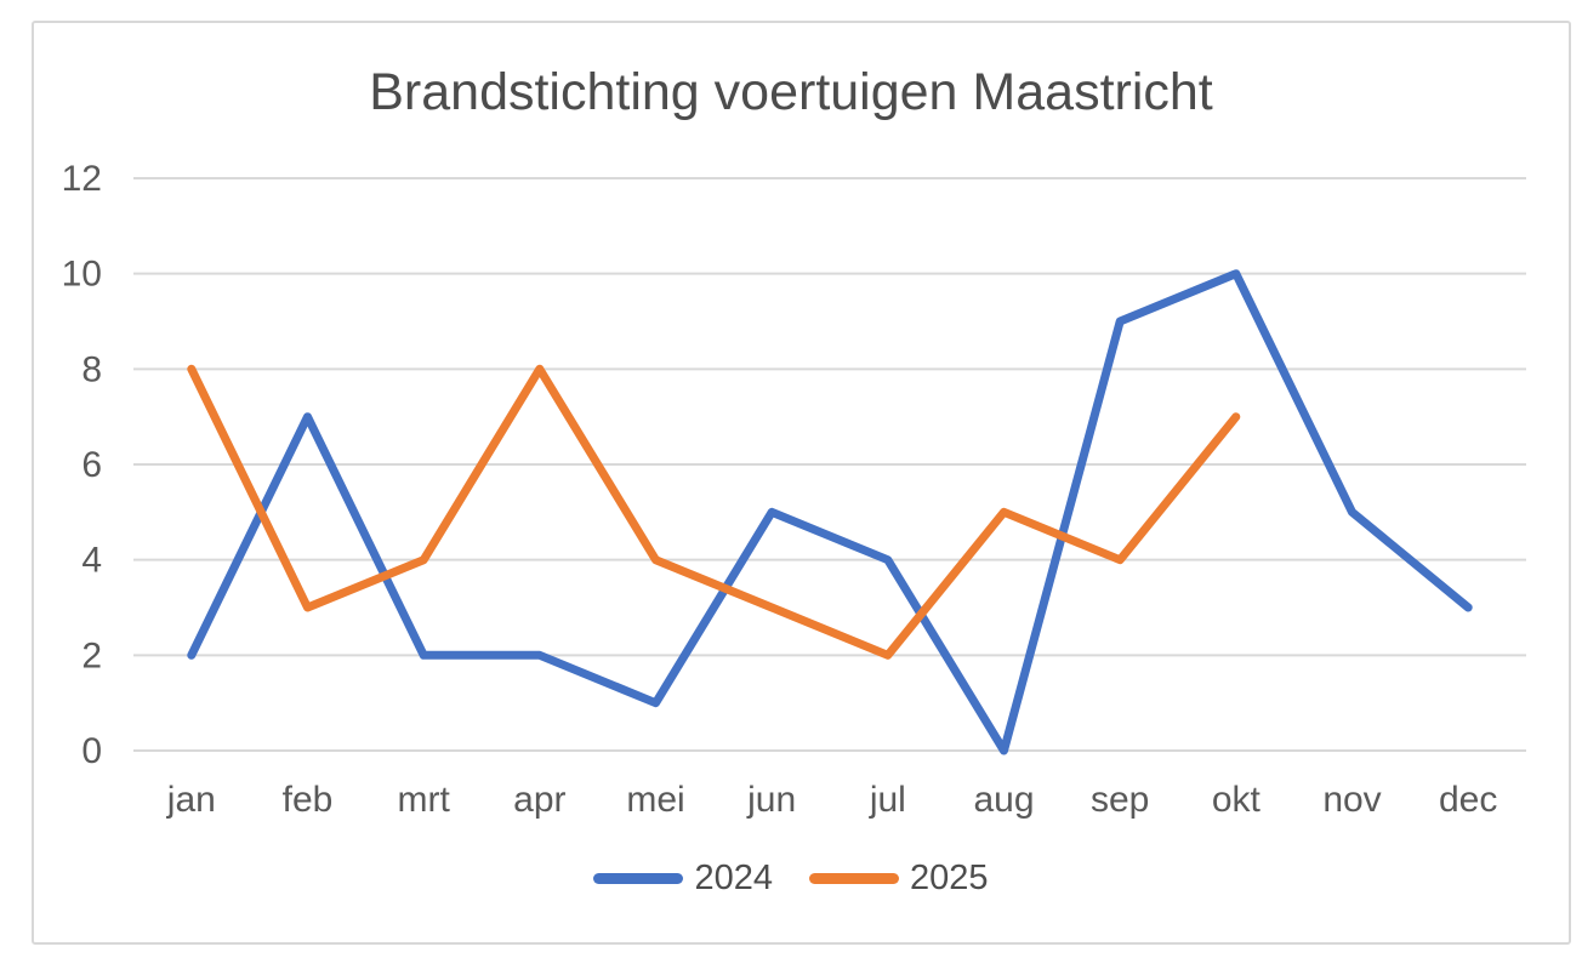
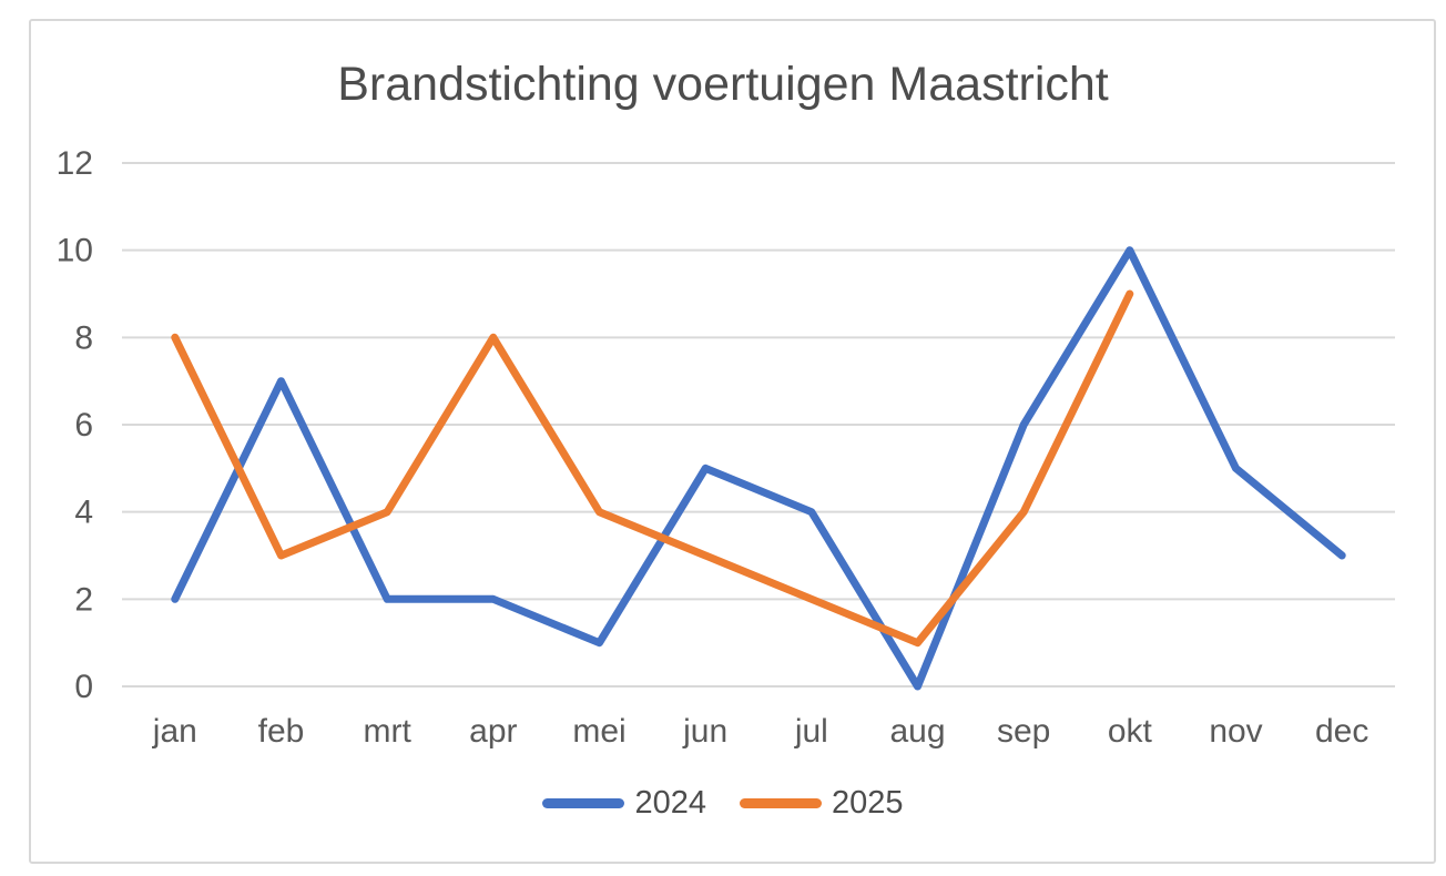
2025/aug: 5 -> 1
2024/sep: 9 -> 6
2025/okt: 7 -> 9
